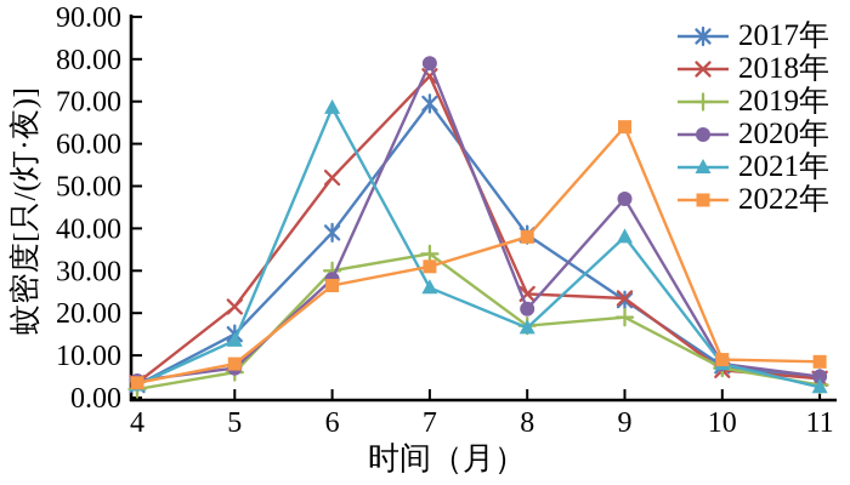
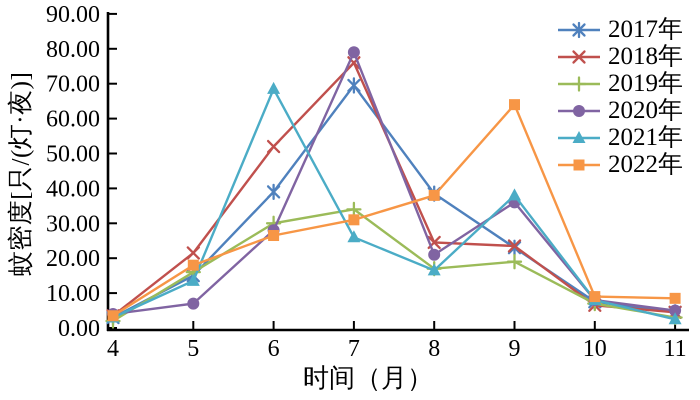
2019年/5: 6 -> 16
2022年/5: 8 -> 18
2020年/9: 47 -> 36
